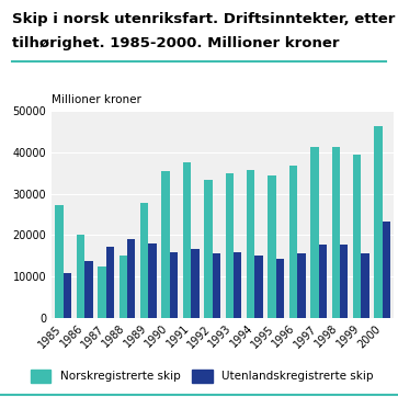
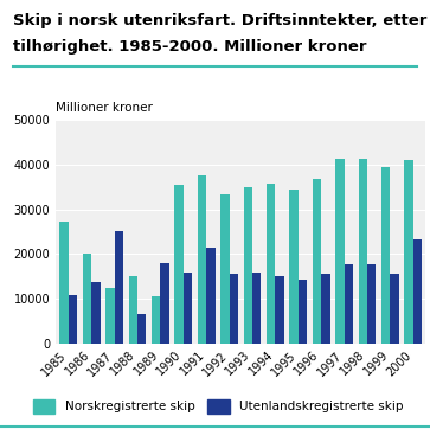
Utenlandskregistrerte skip/1987: 17100 -> 25000
Utenlandskregistrerte skip/1988: 18900 -> 6500
Norskregistrerte skip/1989: 27800 -> 10500
Utenlandskregistrerte skip/1991: 16700 -> 21500
Norskregistrerte skip/2000: 46500 -> 41000
